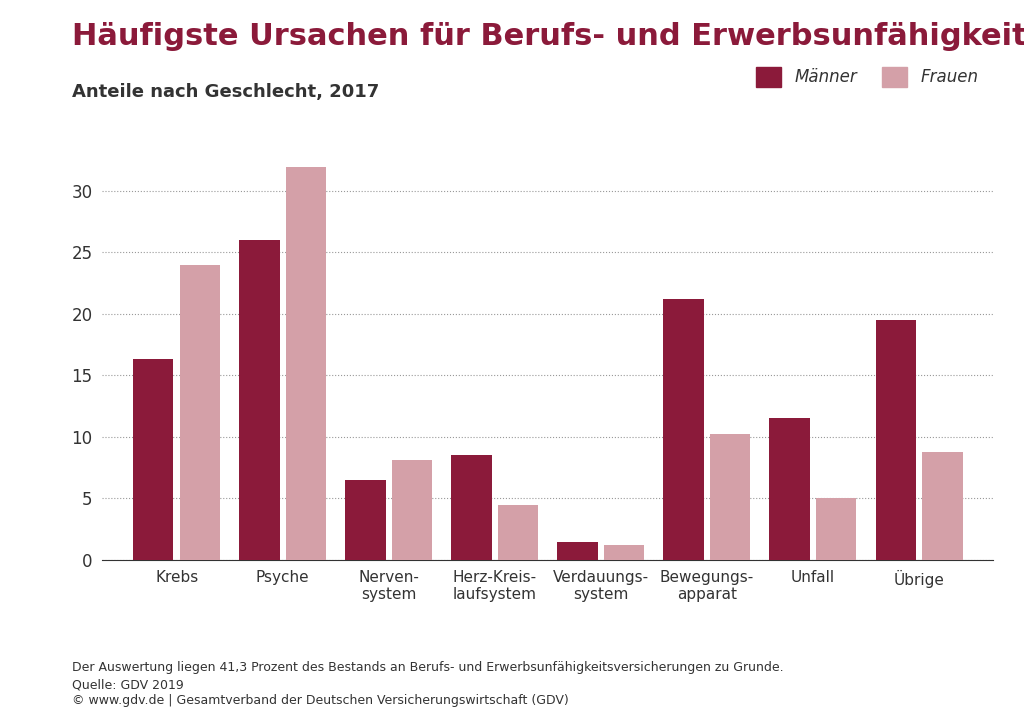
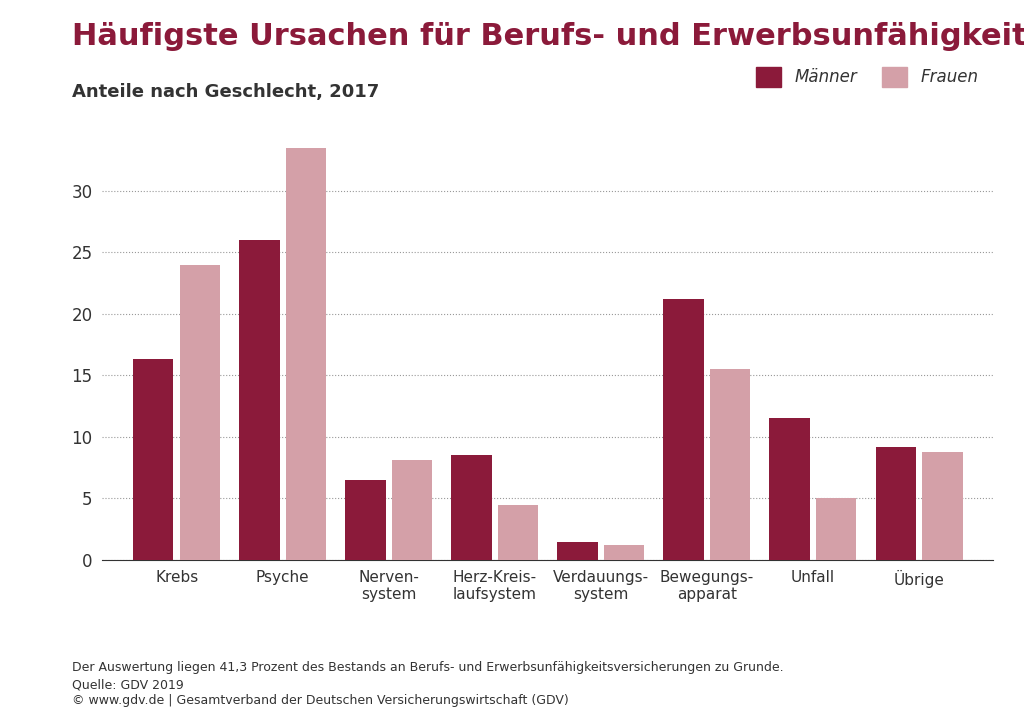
Frauen/Psyche: 31.9 -> 33.5
Frauen/Bewegungs- apparat: 10.2 -> 15.5
Männer/Übrige: 19.5 -> 9.2
